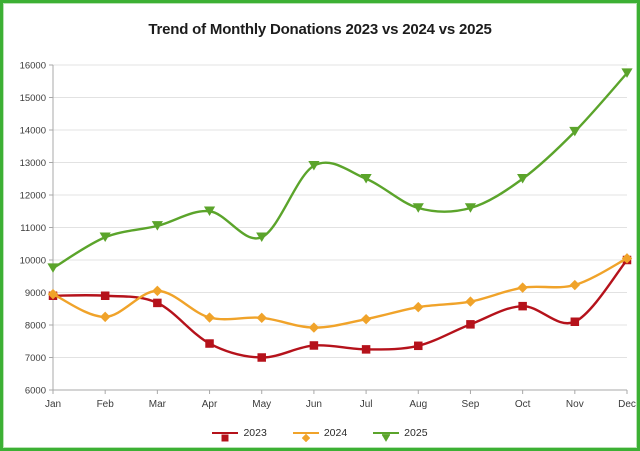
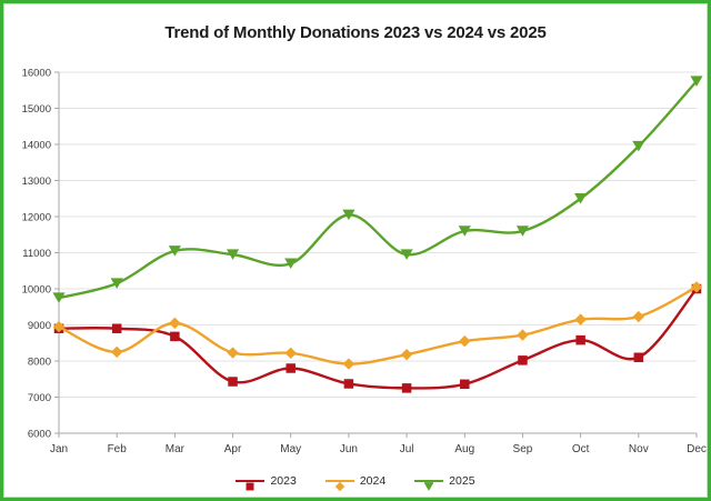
2025/Feb: 10700 -> 10200
2025/Apr: 11500 -> 11000
2023/May: 7000 -> 7800
2025/Jun: 12900 -> 12000
2025/Jul: 12500 -> 11000
